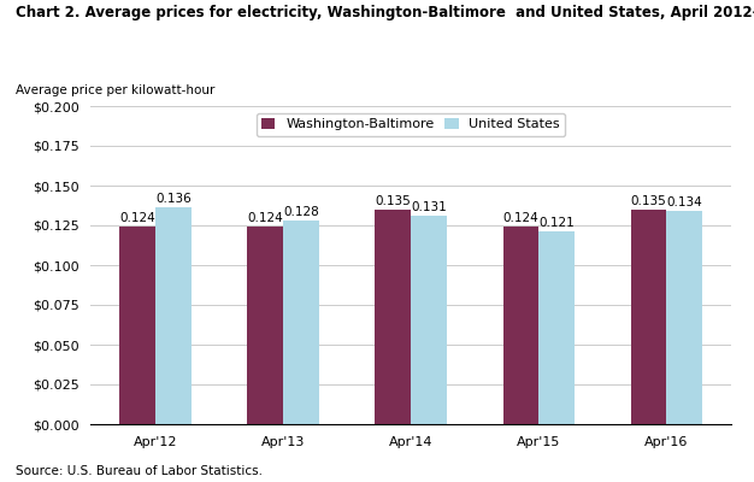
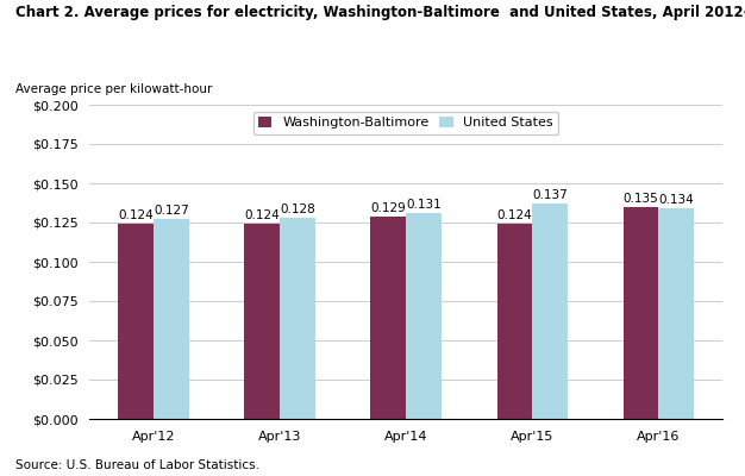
United States/Apr'12: 0.136 -> 0.127
Washington-Baltimore/Apr'14: 0.135 -> 0.129
United States/Apr'15: 0.121 -> 0.137
